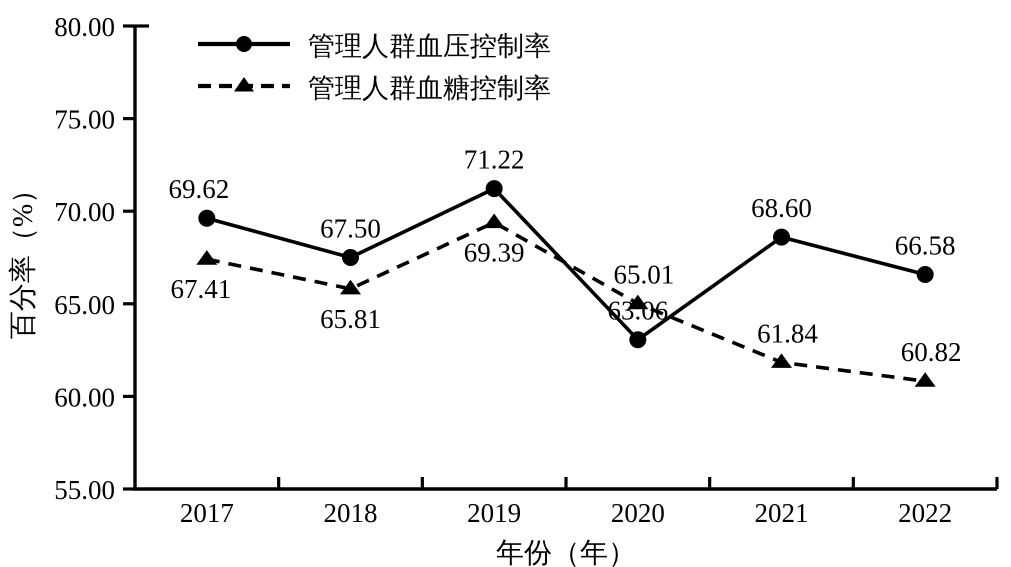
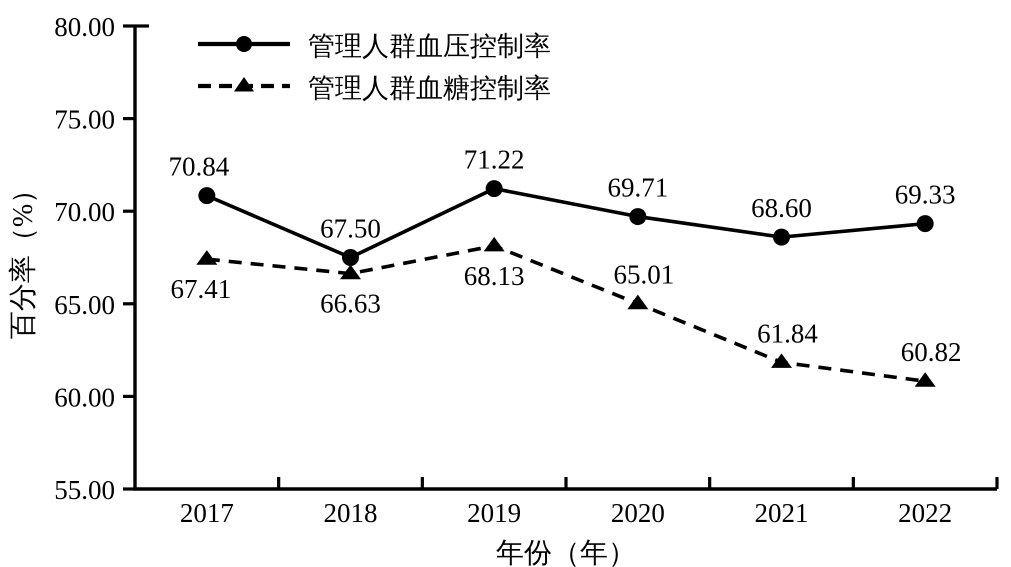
管理人群血压控制率/2017: 69.62 -> 70.84
管理人群血糖控制率/2018: 65.81 -> 66.63
管理人群血糖控制率/2019: 69.39 -> 68.13
管理人群血压控制率/2020: 63.06 -> 69.71
管理人群血压控制率/2022: 66.58 -> 69.33
